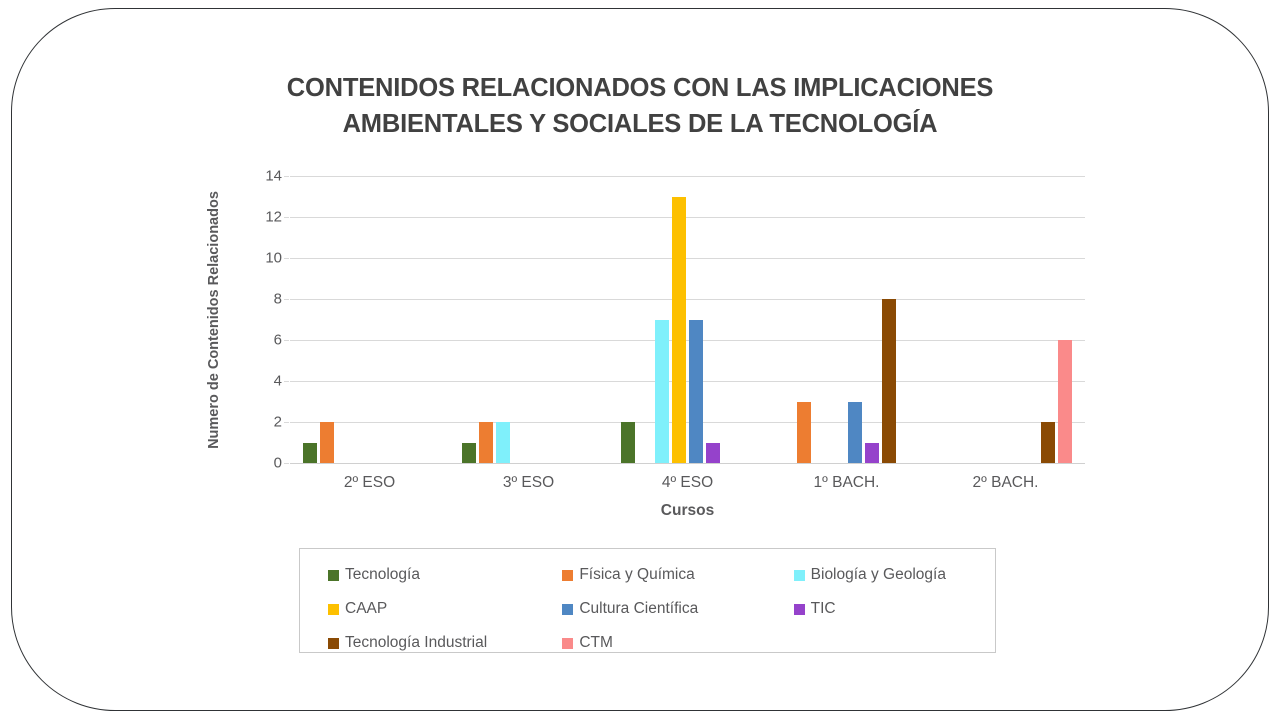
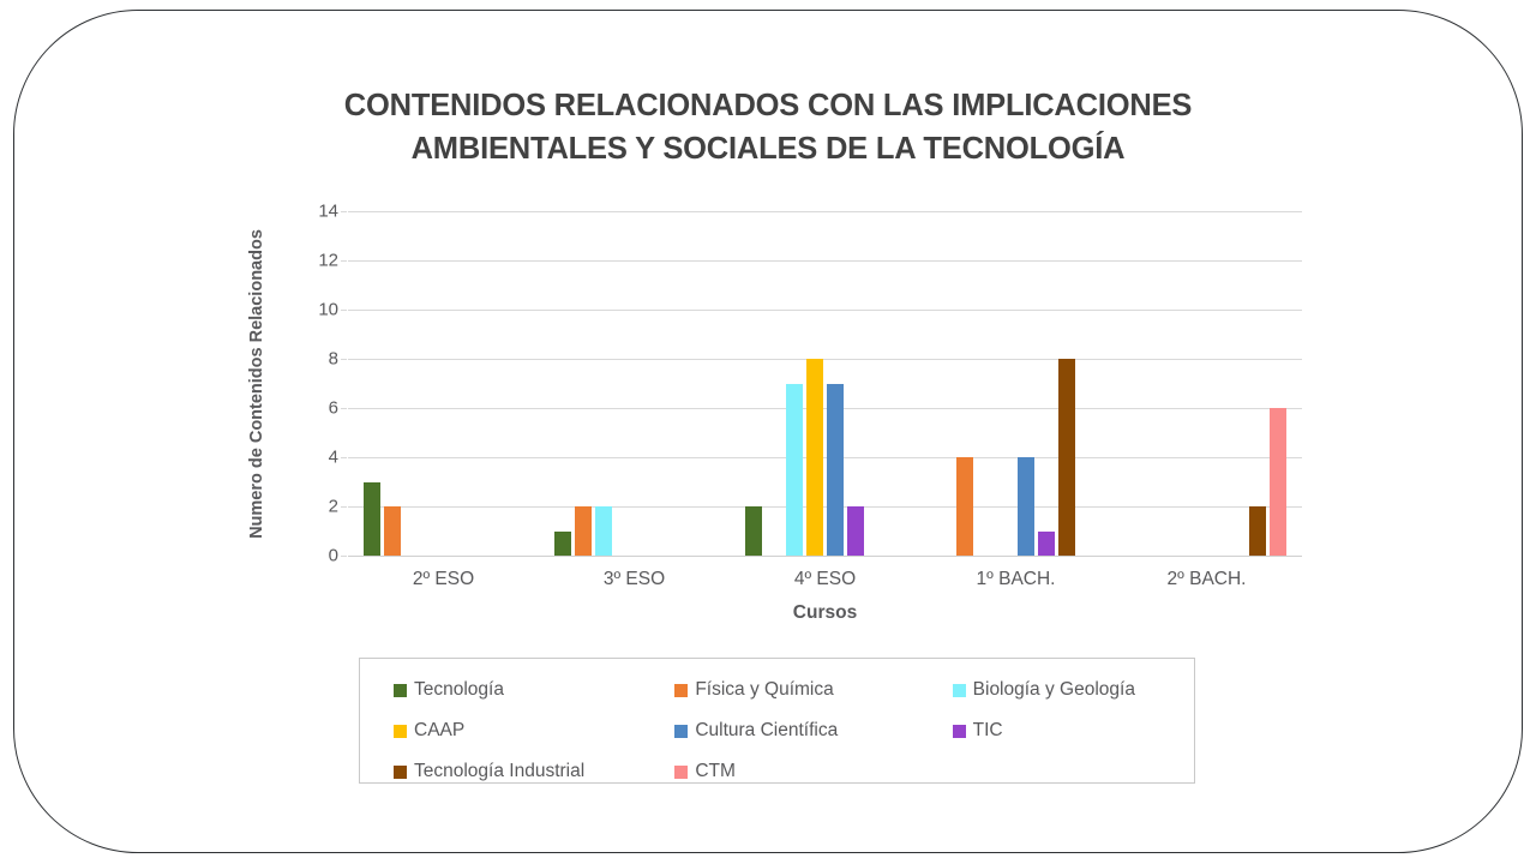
Tecnología/2º ESO: 1 -> 3
CAAP/4º ESO: 13 -> 8
TIC/4º ESO: 1 -> 2
Física y Química/1º BACH.: 3 -> 4
Cultura Científica/1º BACH.: 3 -> 4
